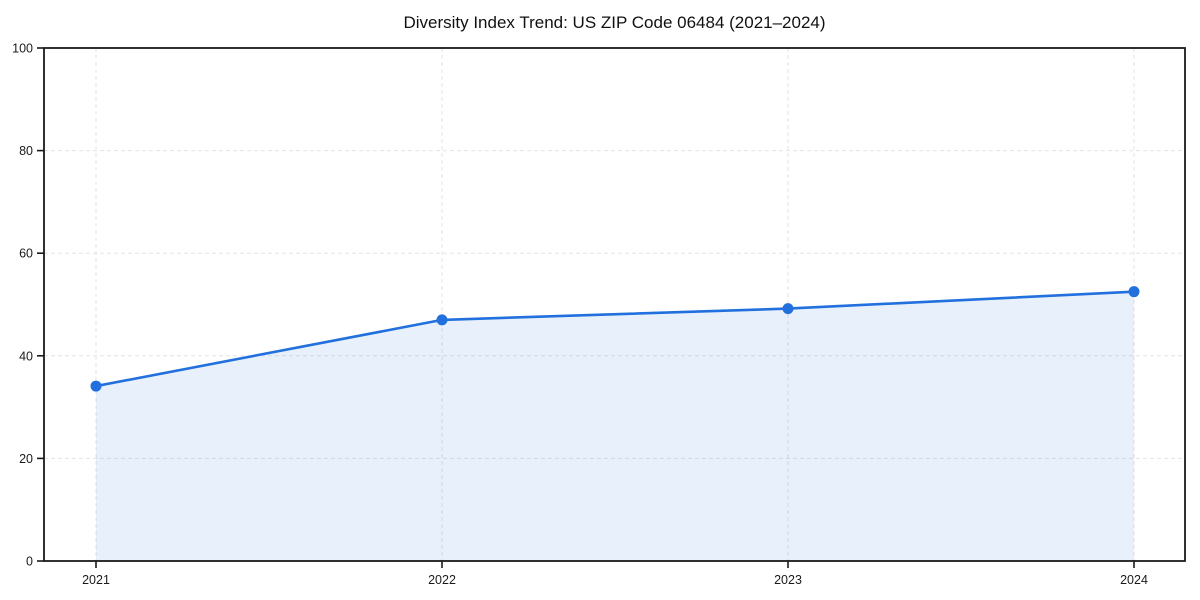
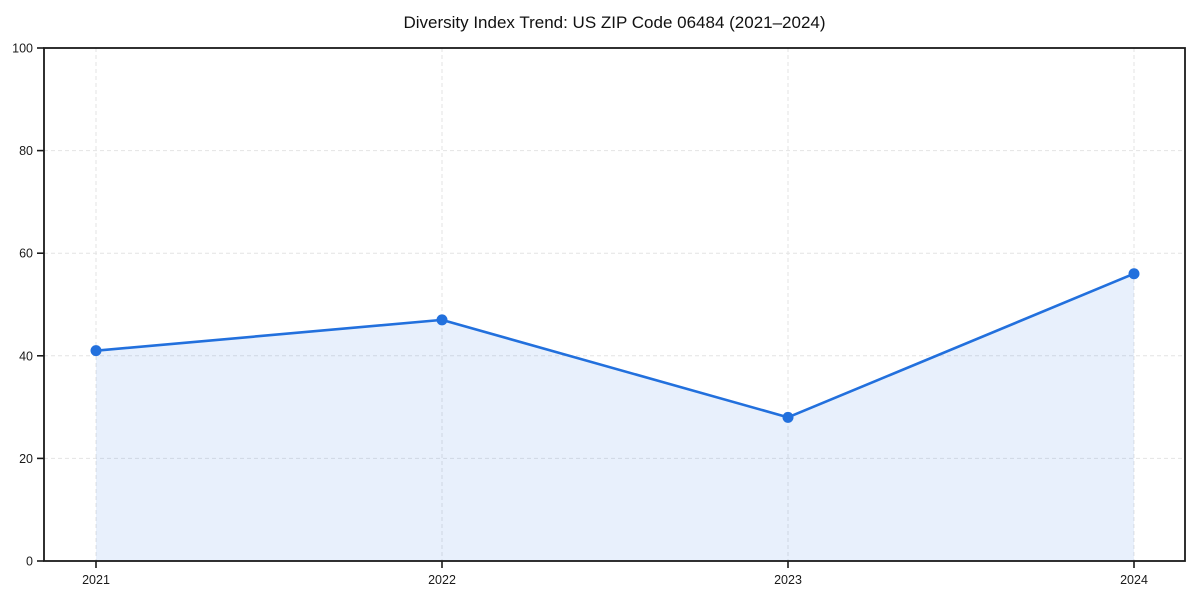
2021: 34 -> 41
2023: 49 -> 28
2024: 52 -> 56
